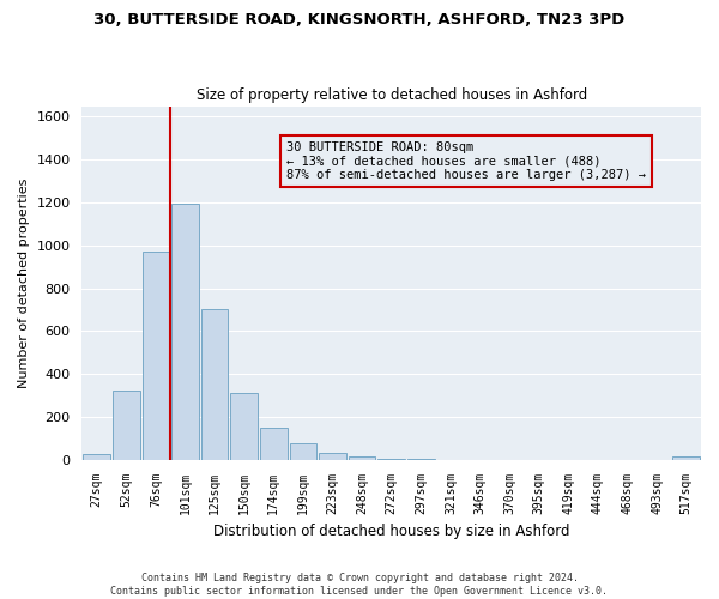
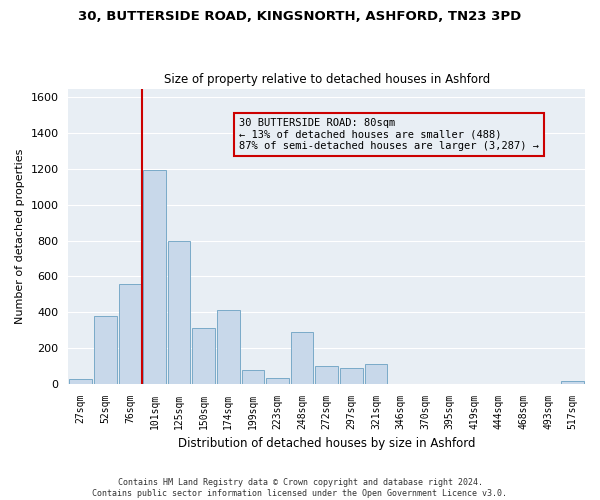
52sqm: 320 -> 380
76sqm: 970 -> 560
125sqm: 700 -> 800
174sqm: 150 -> 410
248sqm: 20 -> 290
272sqm: 0 -> 100
297sqm: 0 -> 90
321sqm: 0 -> 110
